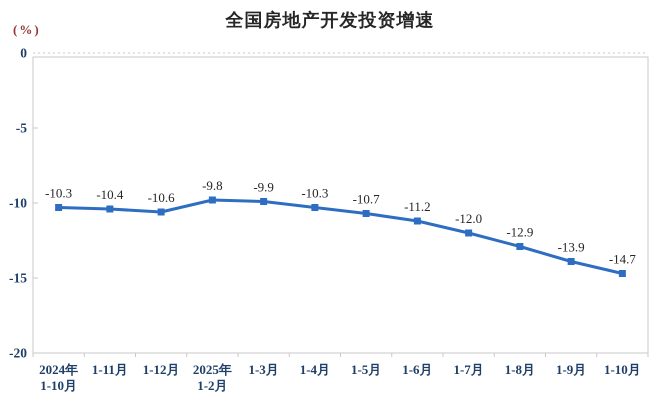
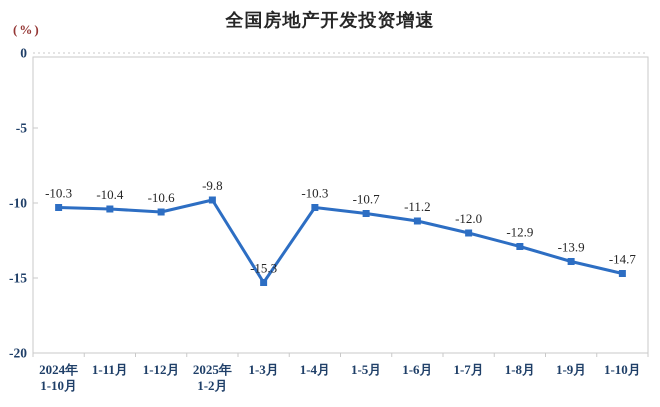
1-3月: -9.9 -> -15.3
